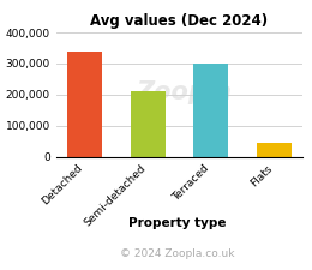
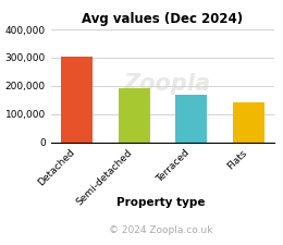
Detached: 340,000 -> 305,000
Semi-detached: 210,000 -> 190,000
Terraced: 300,000 -> 170,000
Flats: 45,000 -> 140,000
